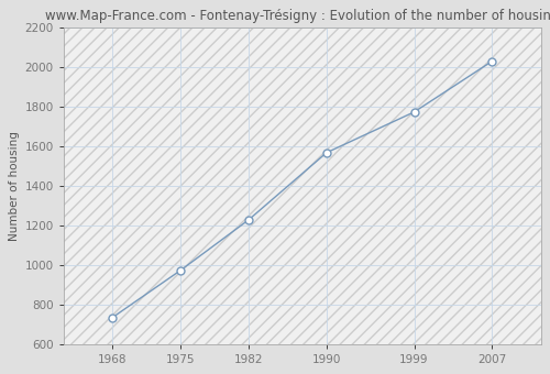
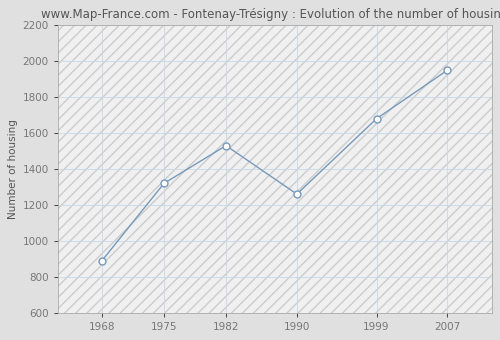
1968: 730 -> 890
1975: 970 -> 1320
1982: 1230 -> 1530
1990: 1570 -> 1260
1999: 1770 -> 1680
2007: 2030 -> 1950
